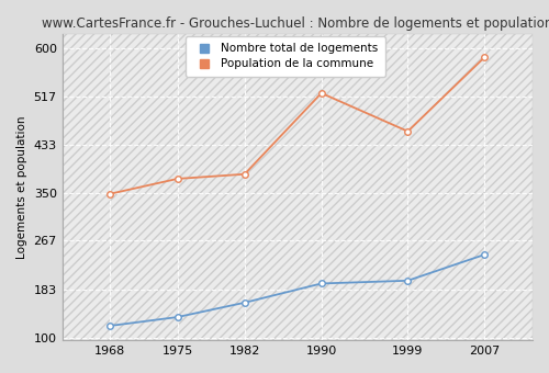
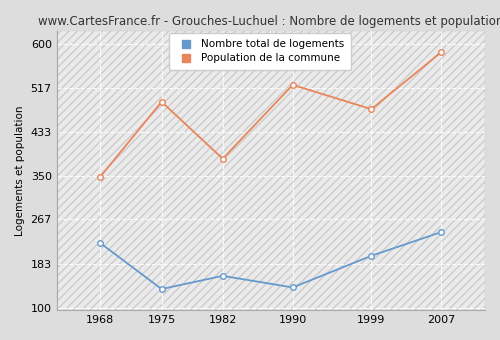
Nombre total de logements/1968: 120 -> 222
Population de la commune/1975: 374 -> 490
Nombre total de logements/1990: 193 -> 138
Population de la commune/1999: 456 -> 476
